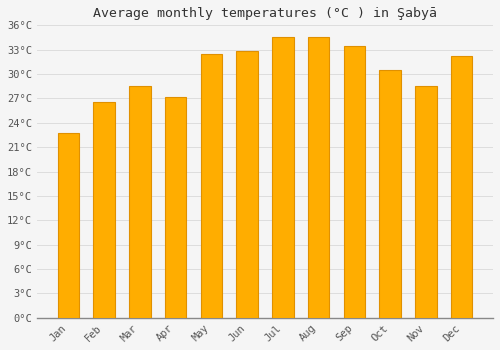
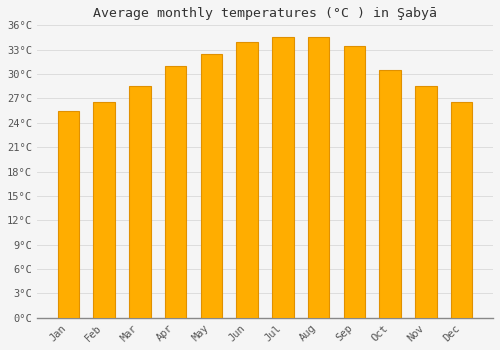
Jan: 22.8°C -> 25.5°C
Apr: 27.2°C -> 31.0°C
Jun: 32.8°C -> 34.0°C
Dec: 32.2°C -> 26.5°C
